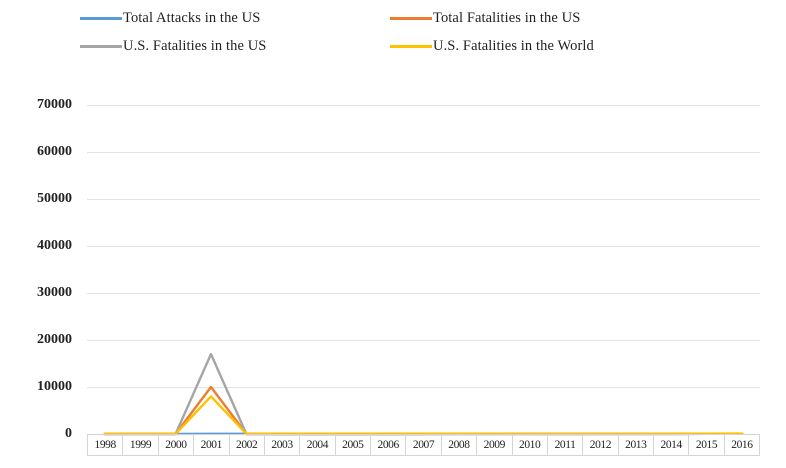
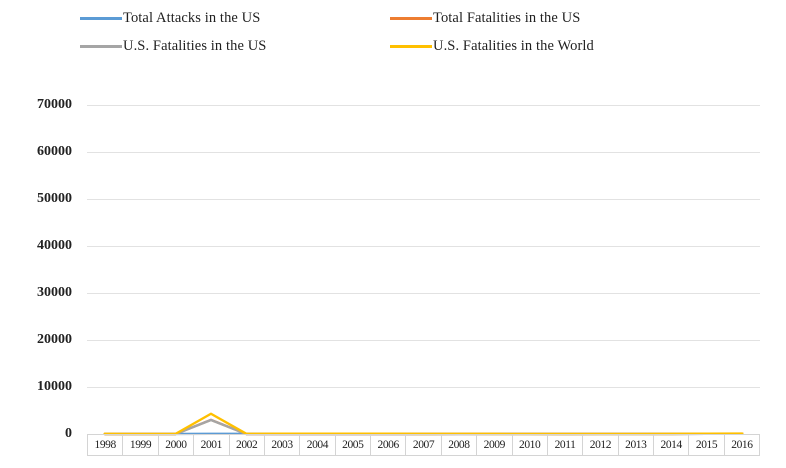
Total Fatalities in the US/2001: 10000 -> 3000
U.S. Fatalities in the US/2001: 17000 -> 3000
U.S. Fatalities in the World/2001: 8000 -> 4000
